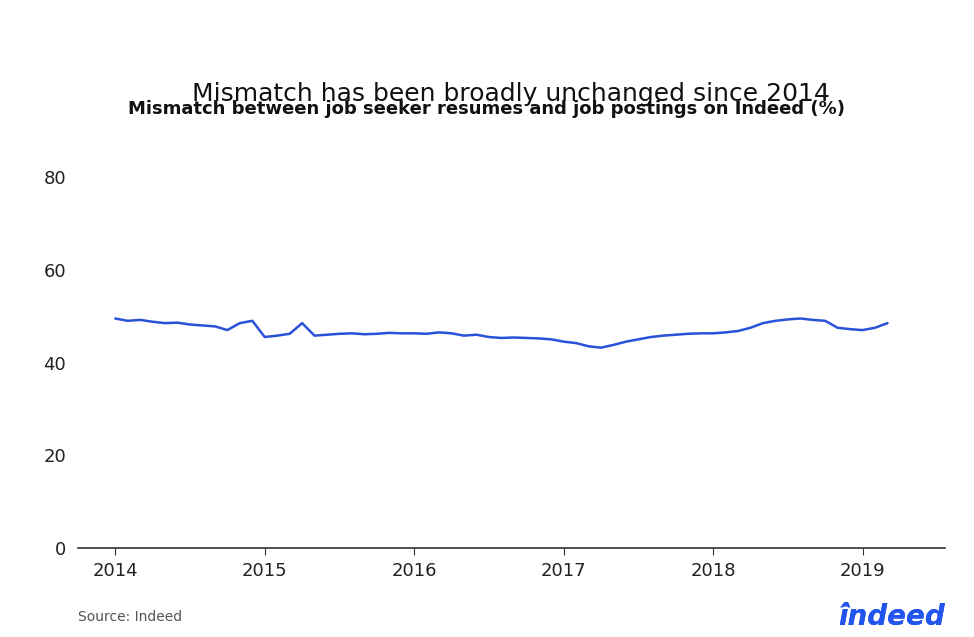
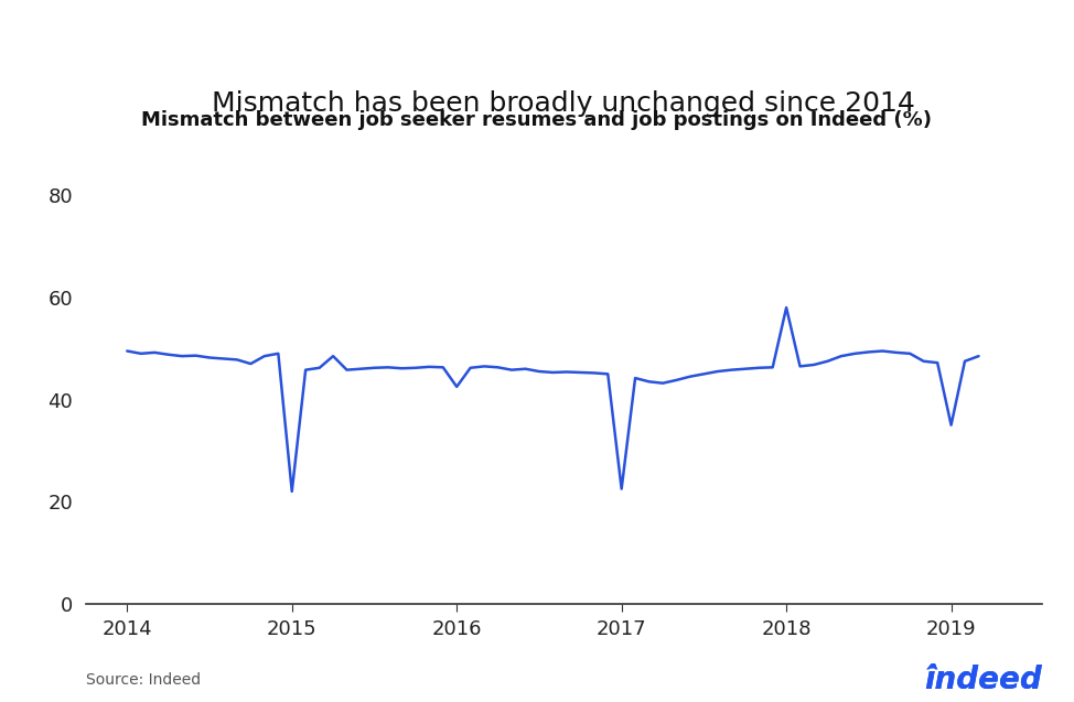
2015: 45.5 -> 22.0
2016: 46.3 -> 42.5
2017: 44.5 -> 22.5
2018: 46.3 -> 58.0
2019: 47.0 -> 35.0
